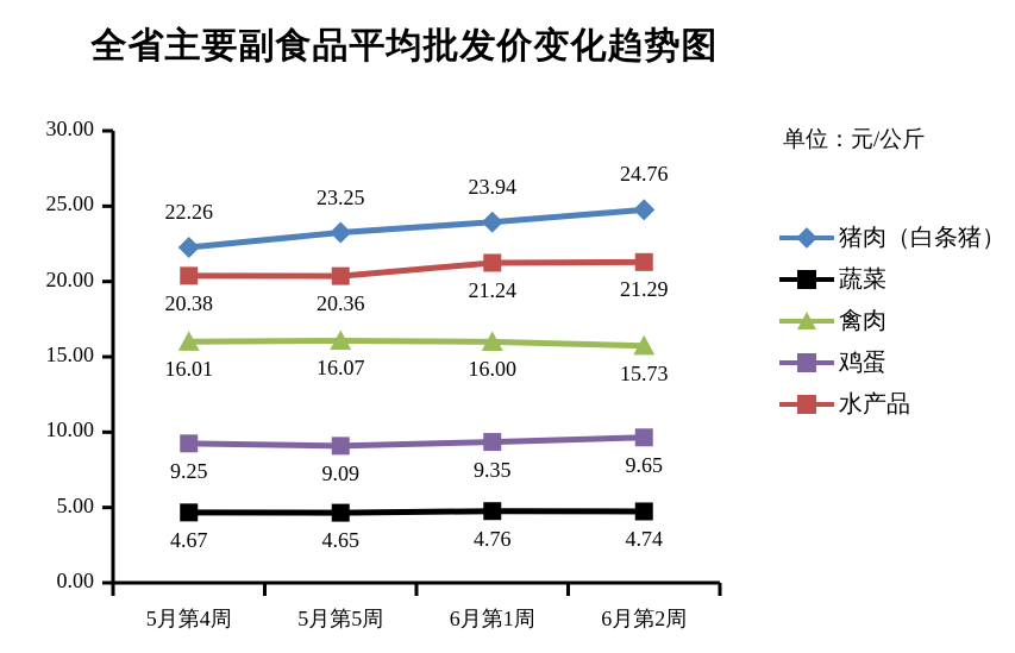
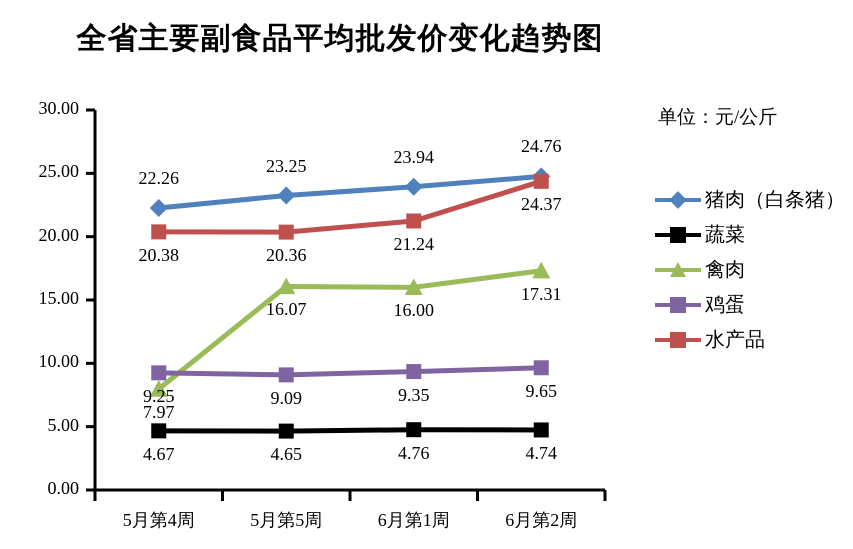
禽肉/5月第4周: 16.01 -> 7.97
禽肉/6月第2周: 15.73 -> 17.31
水产品/6月第2周: 21.29 -> 24.37
